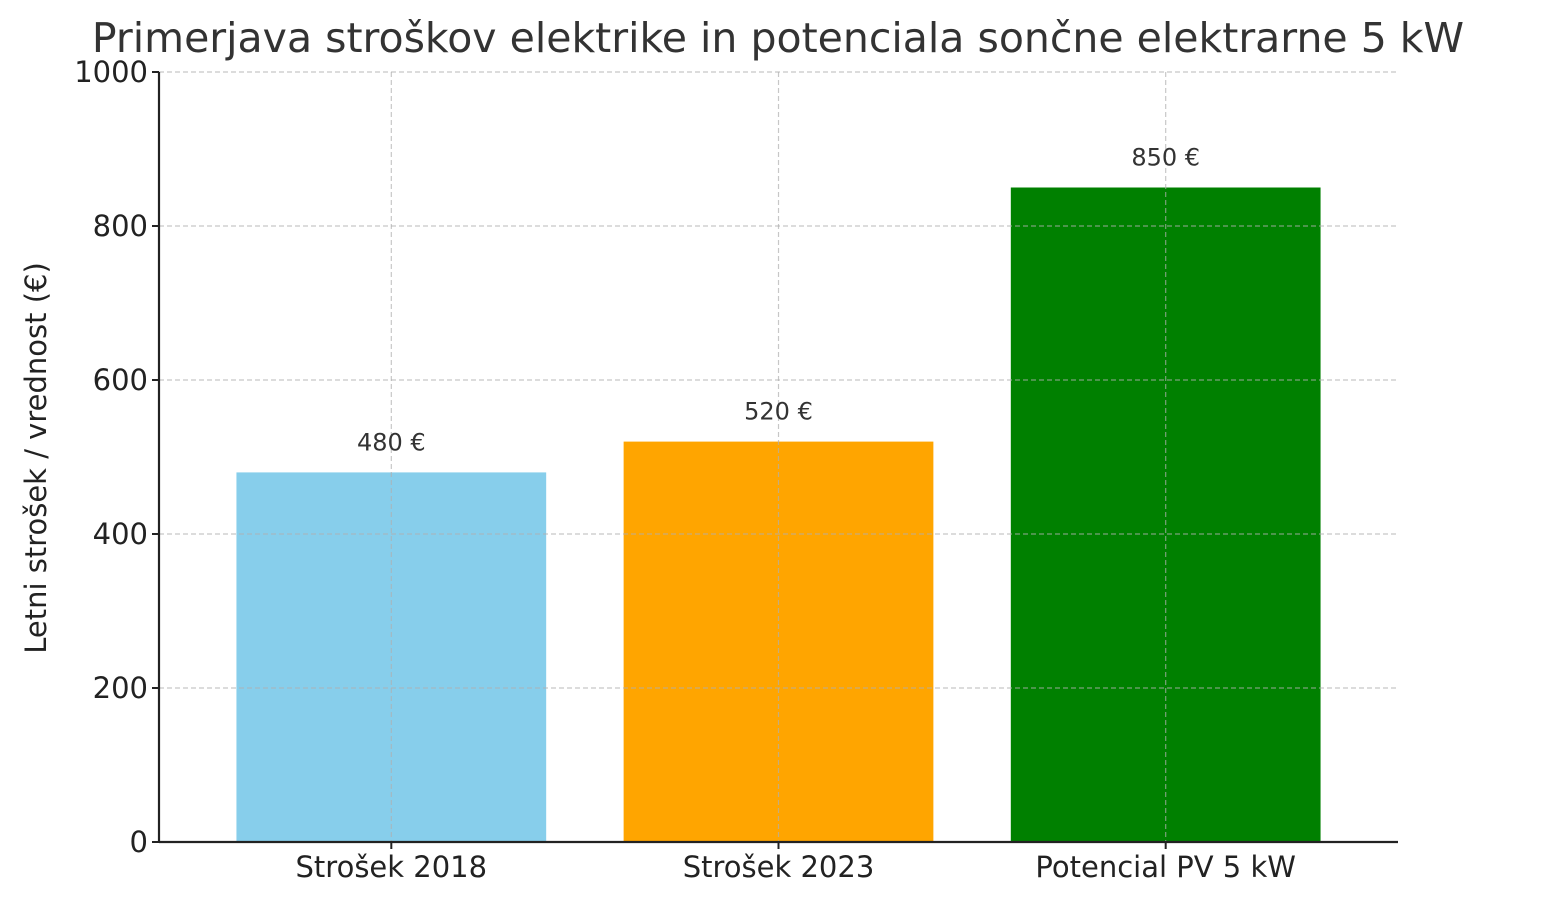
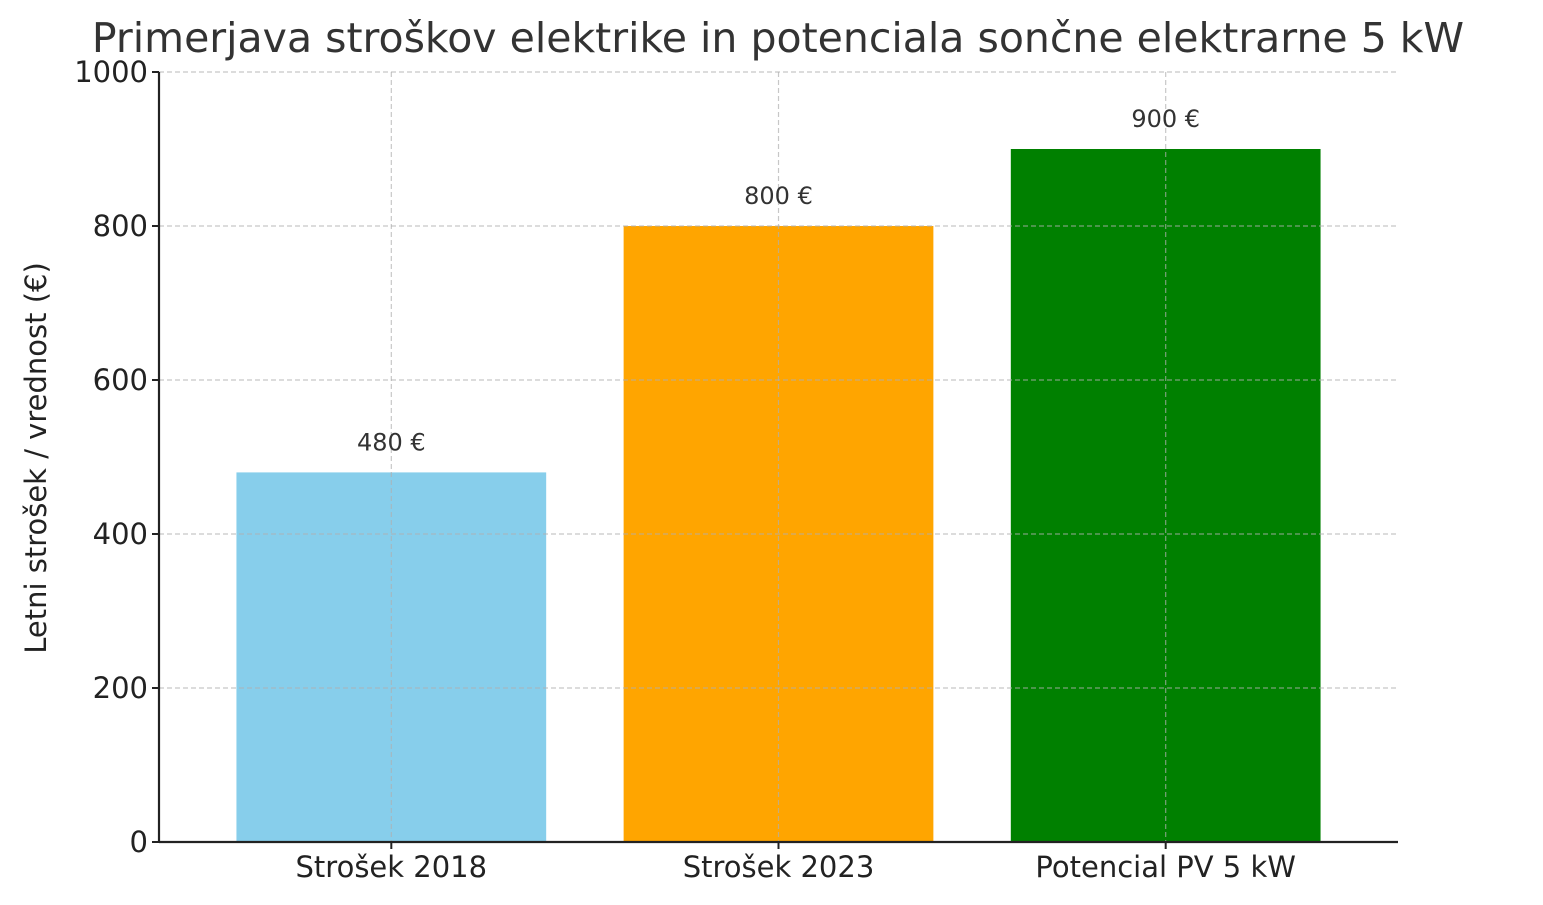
Strošek 2023: 520 -> 800
Potencial PV 5 kW: 850 -> 900
